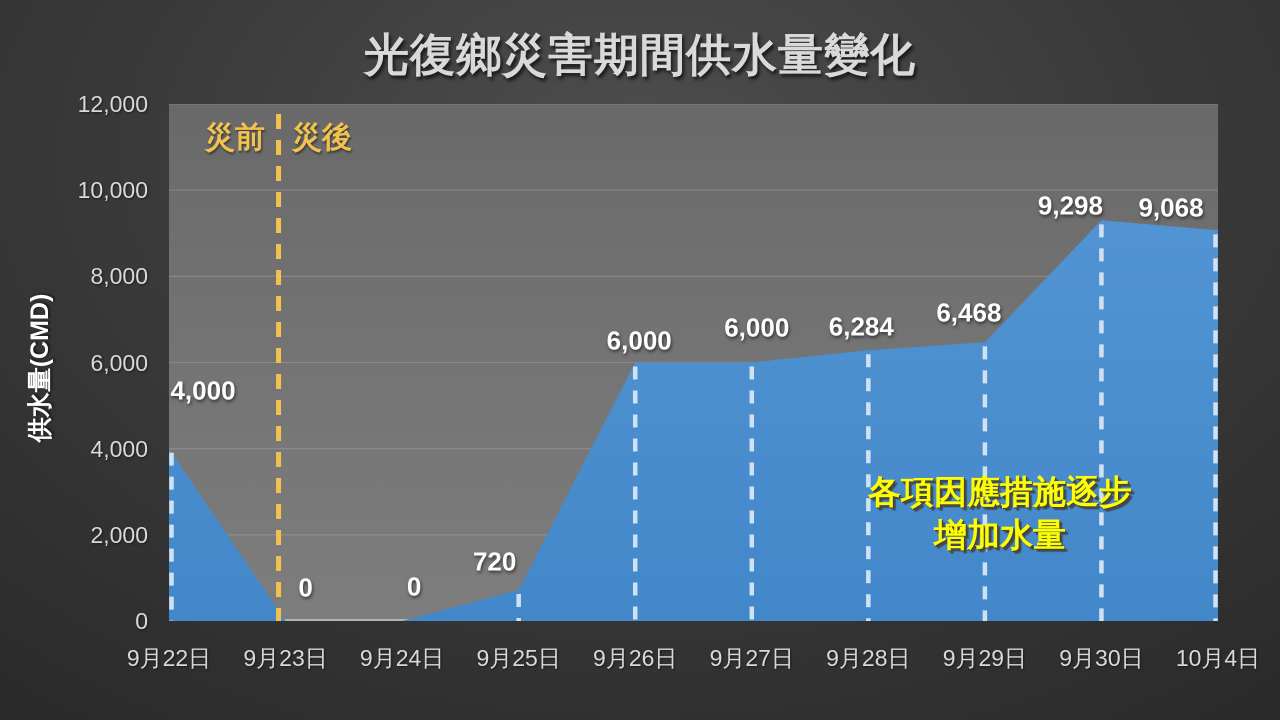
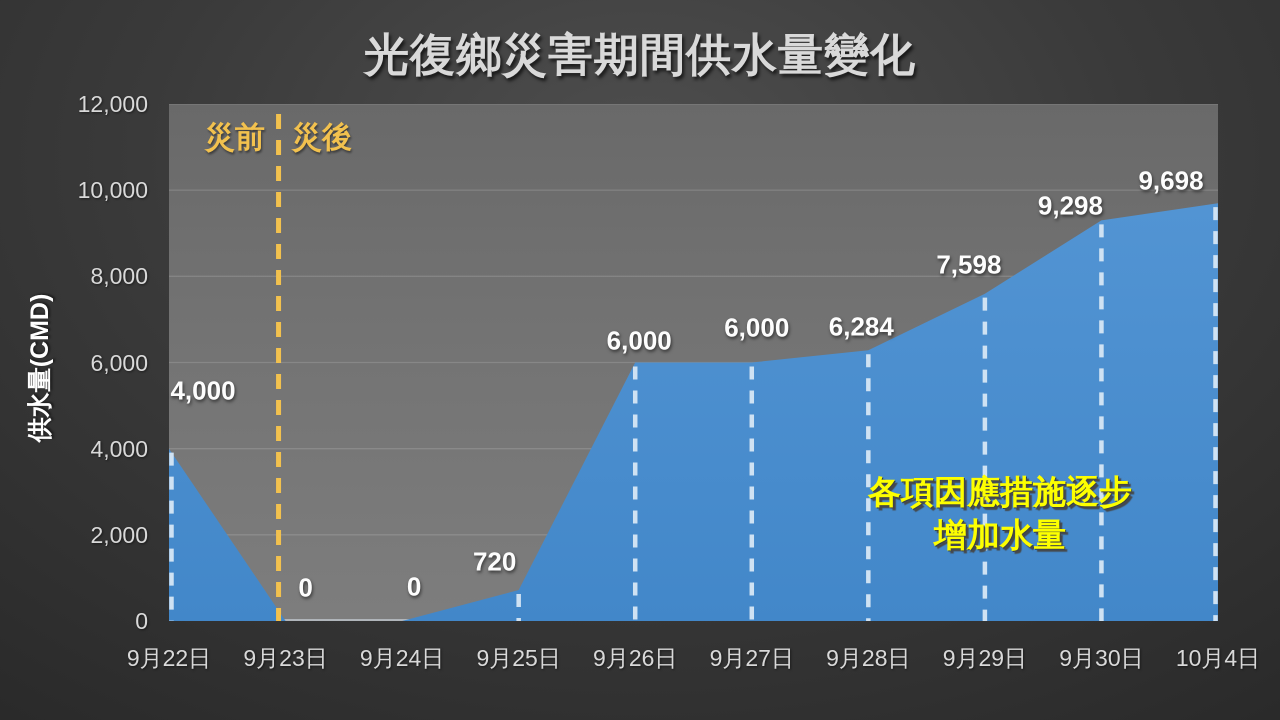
9月29日: 6,468 -> 7,598
10月4日: 9,068 -> 9,698
